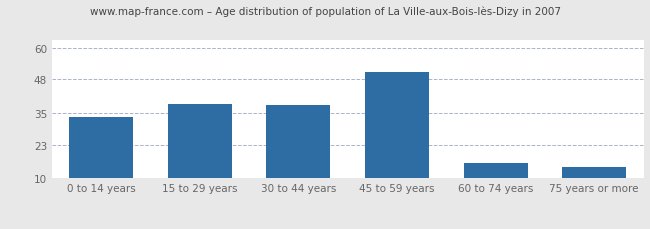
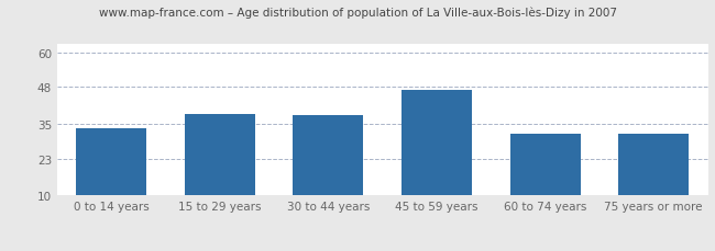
45 to 59 years: 51.0 -> 47.0
60 to 74 years: 16.0 -> 31.5
75 years or more: 14.5 -> 31.5
